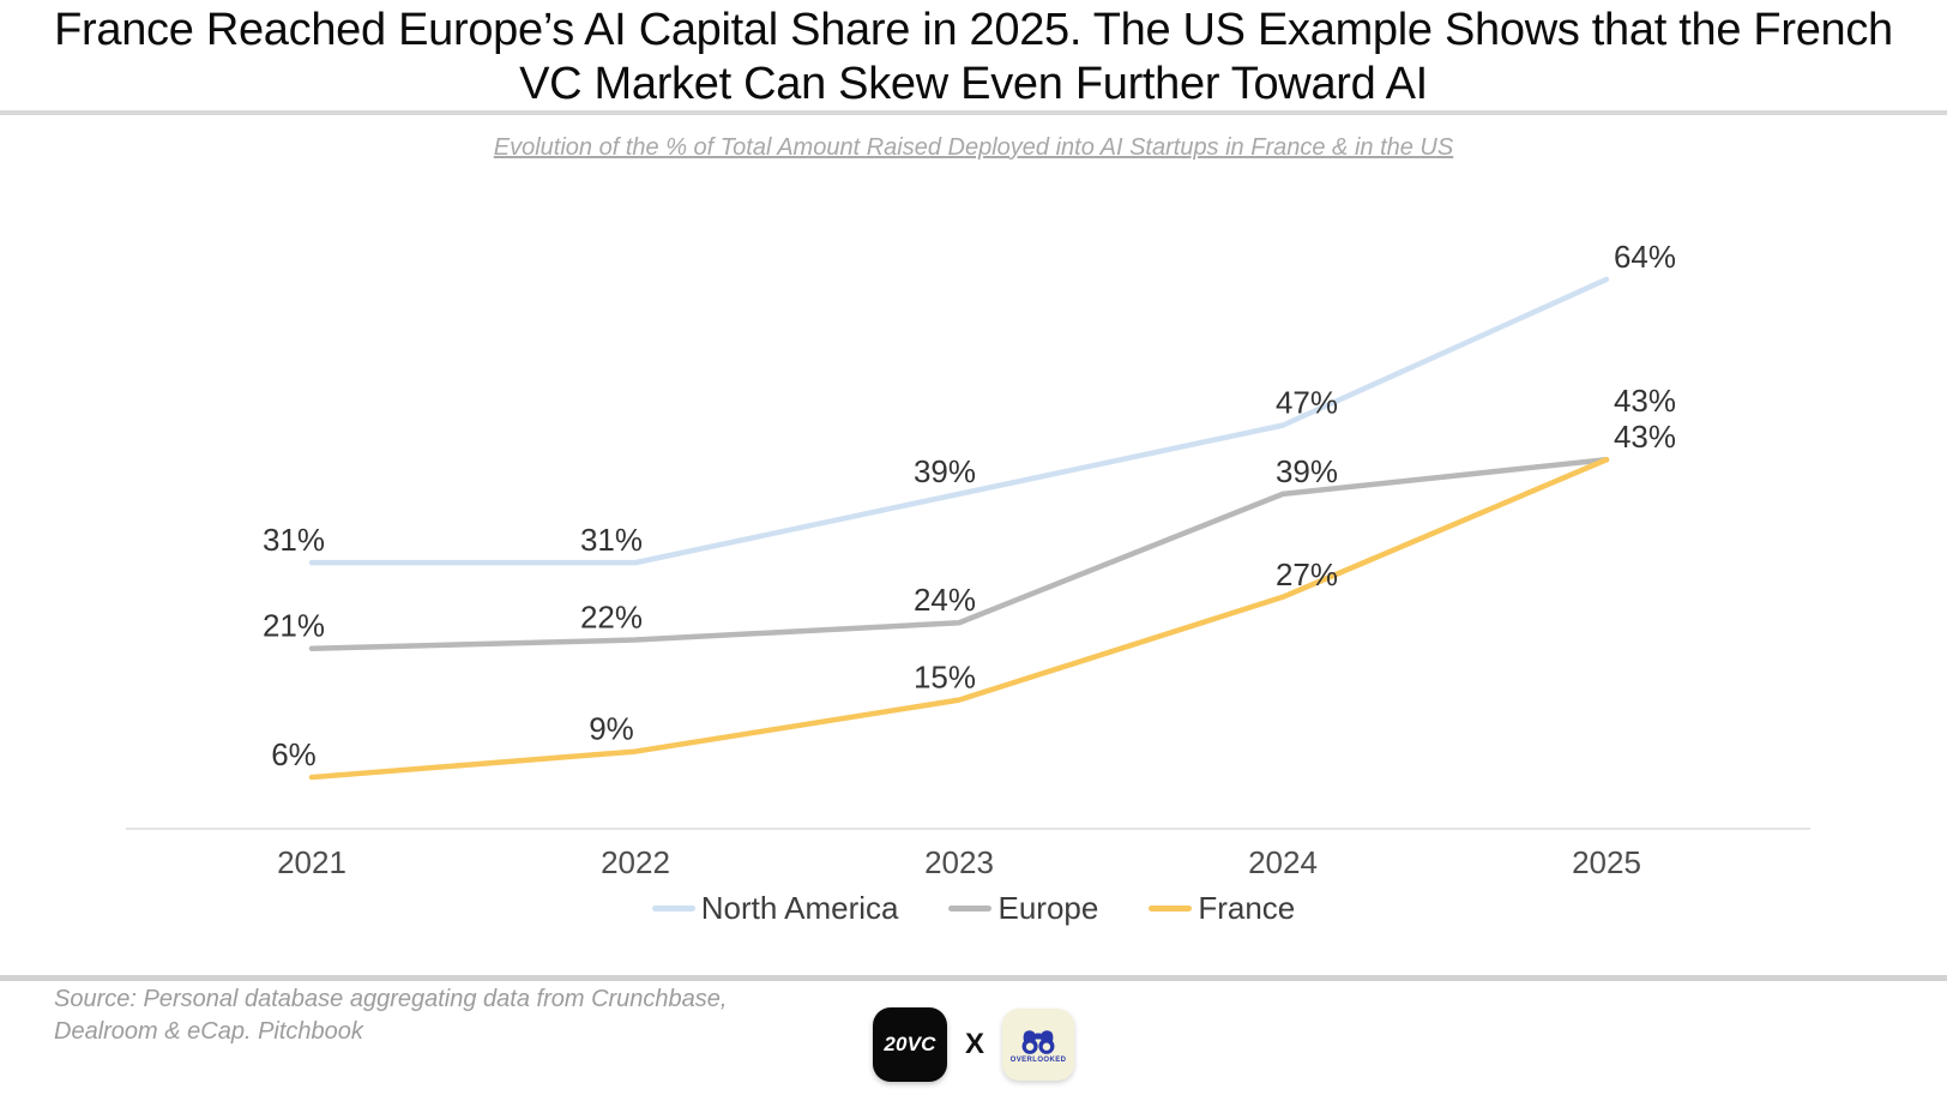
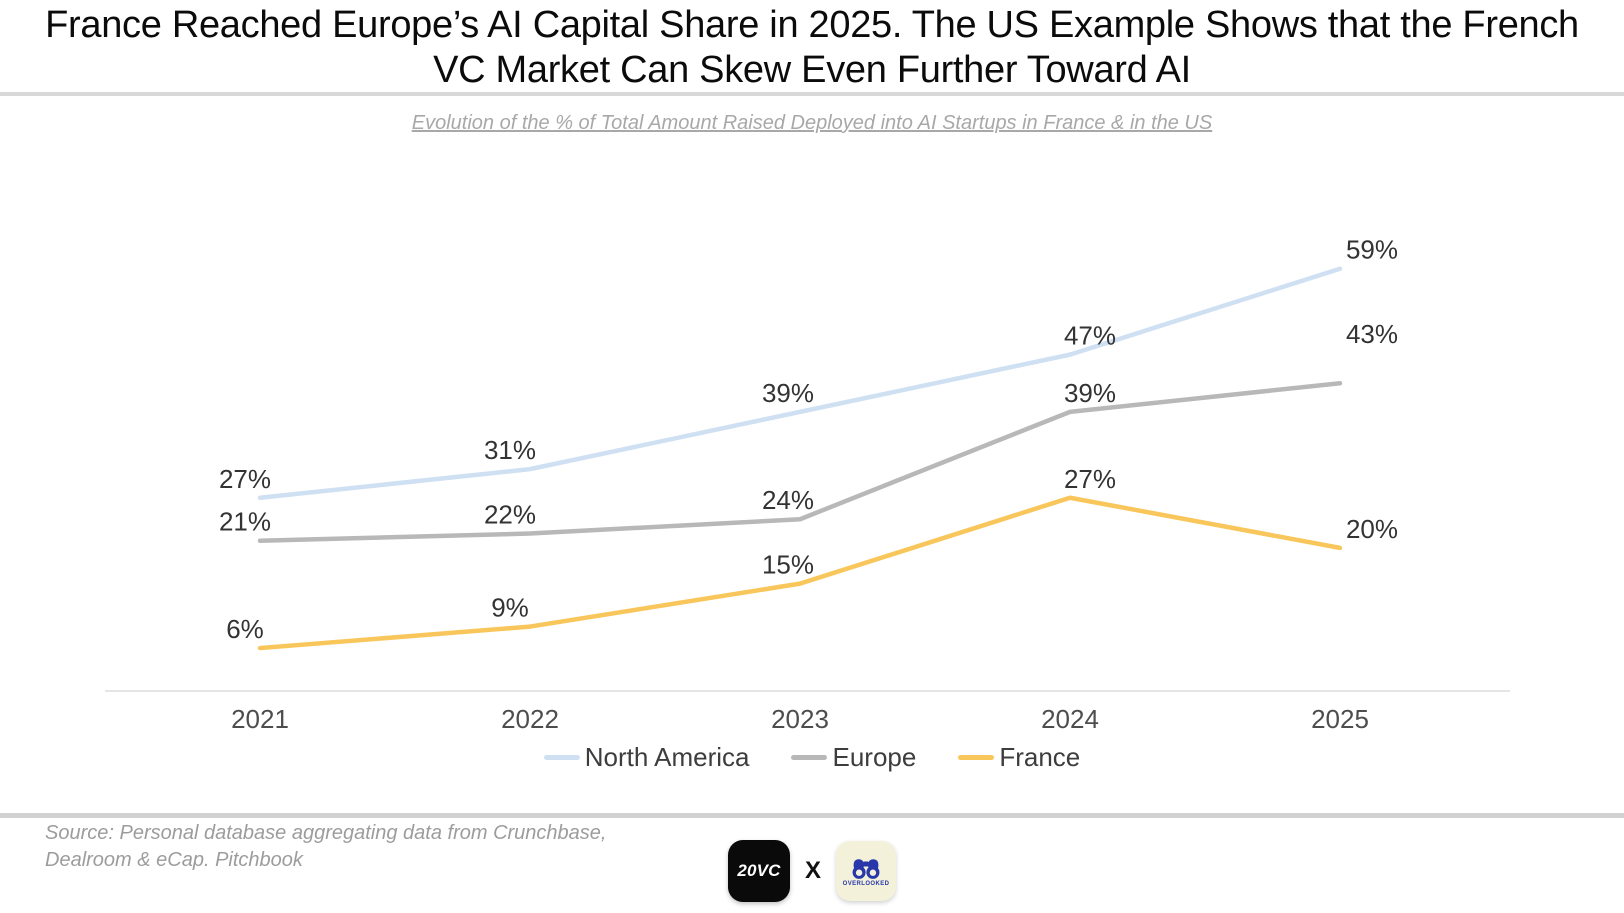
North America/2021: 31% -> 27%
North America/2025: 64% -> 59%
France/2025: 43% -> 20%
